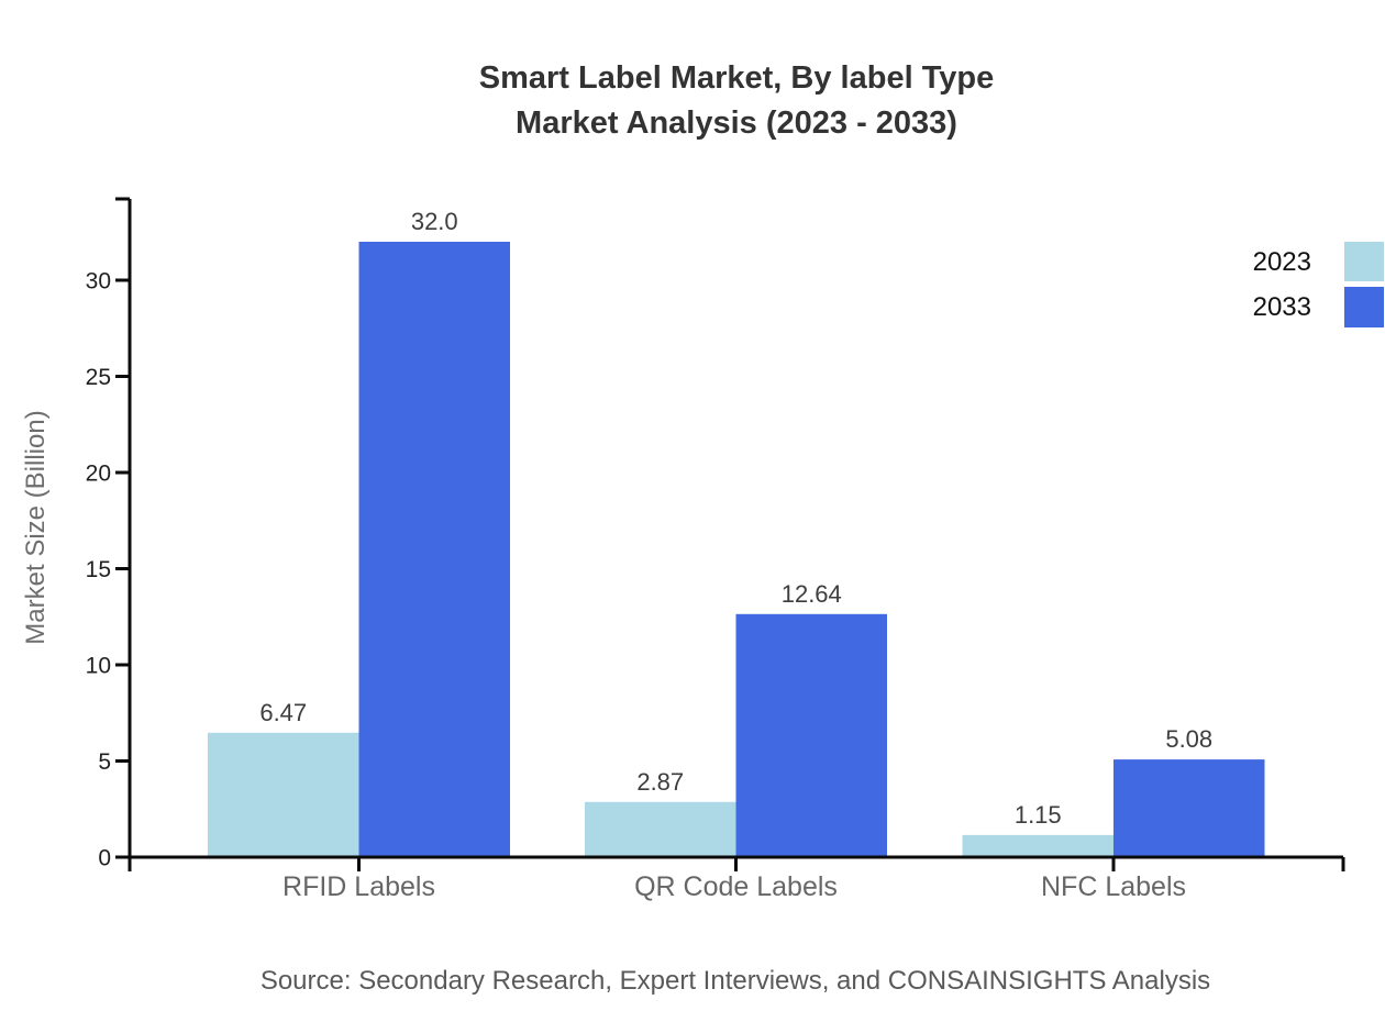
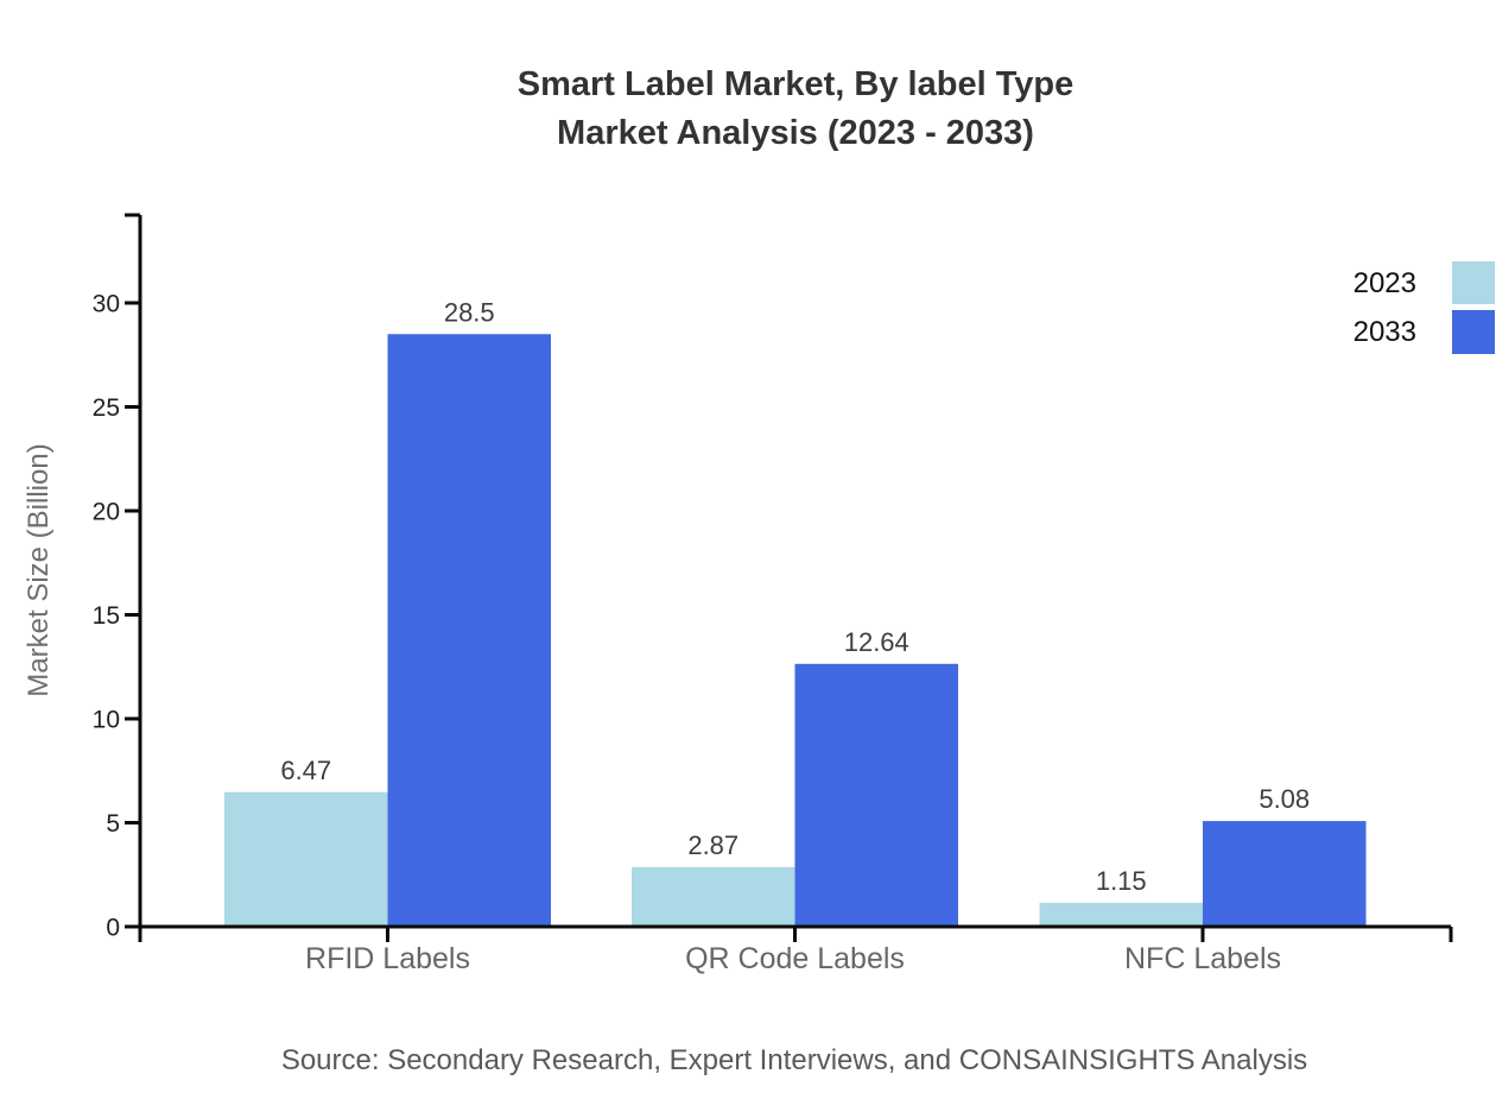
2033/RFID Labels: 32.0 -> 28.5
